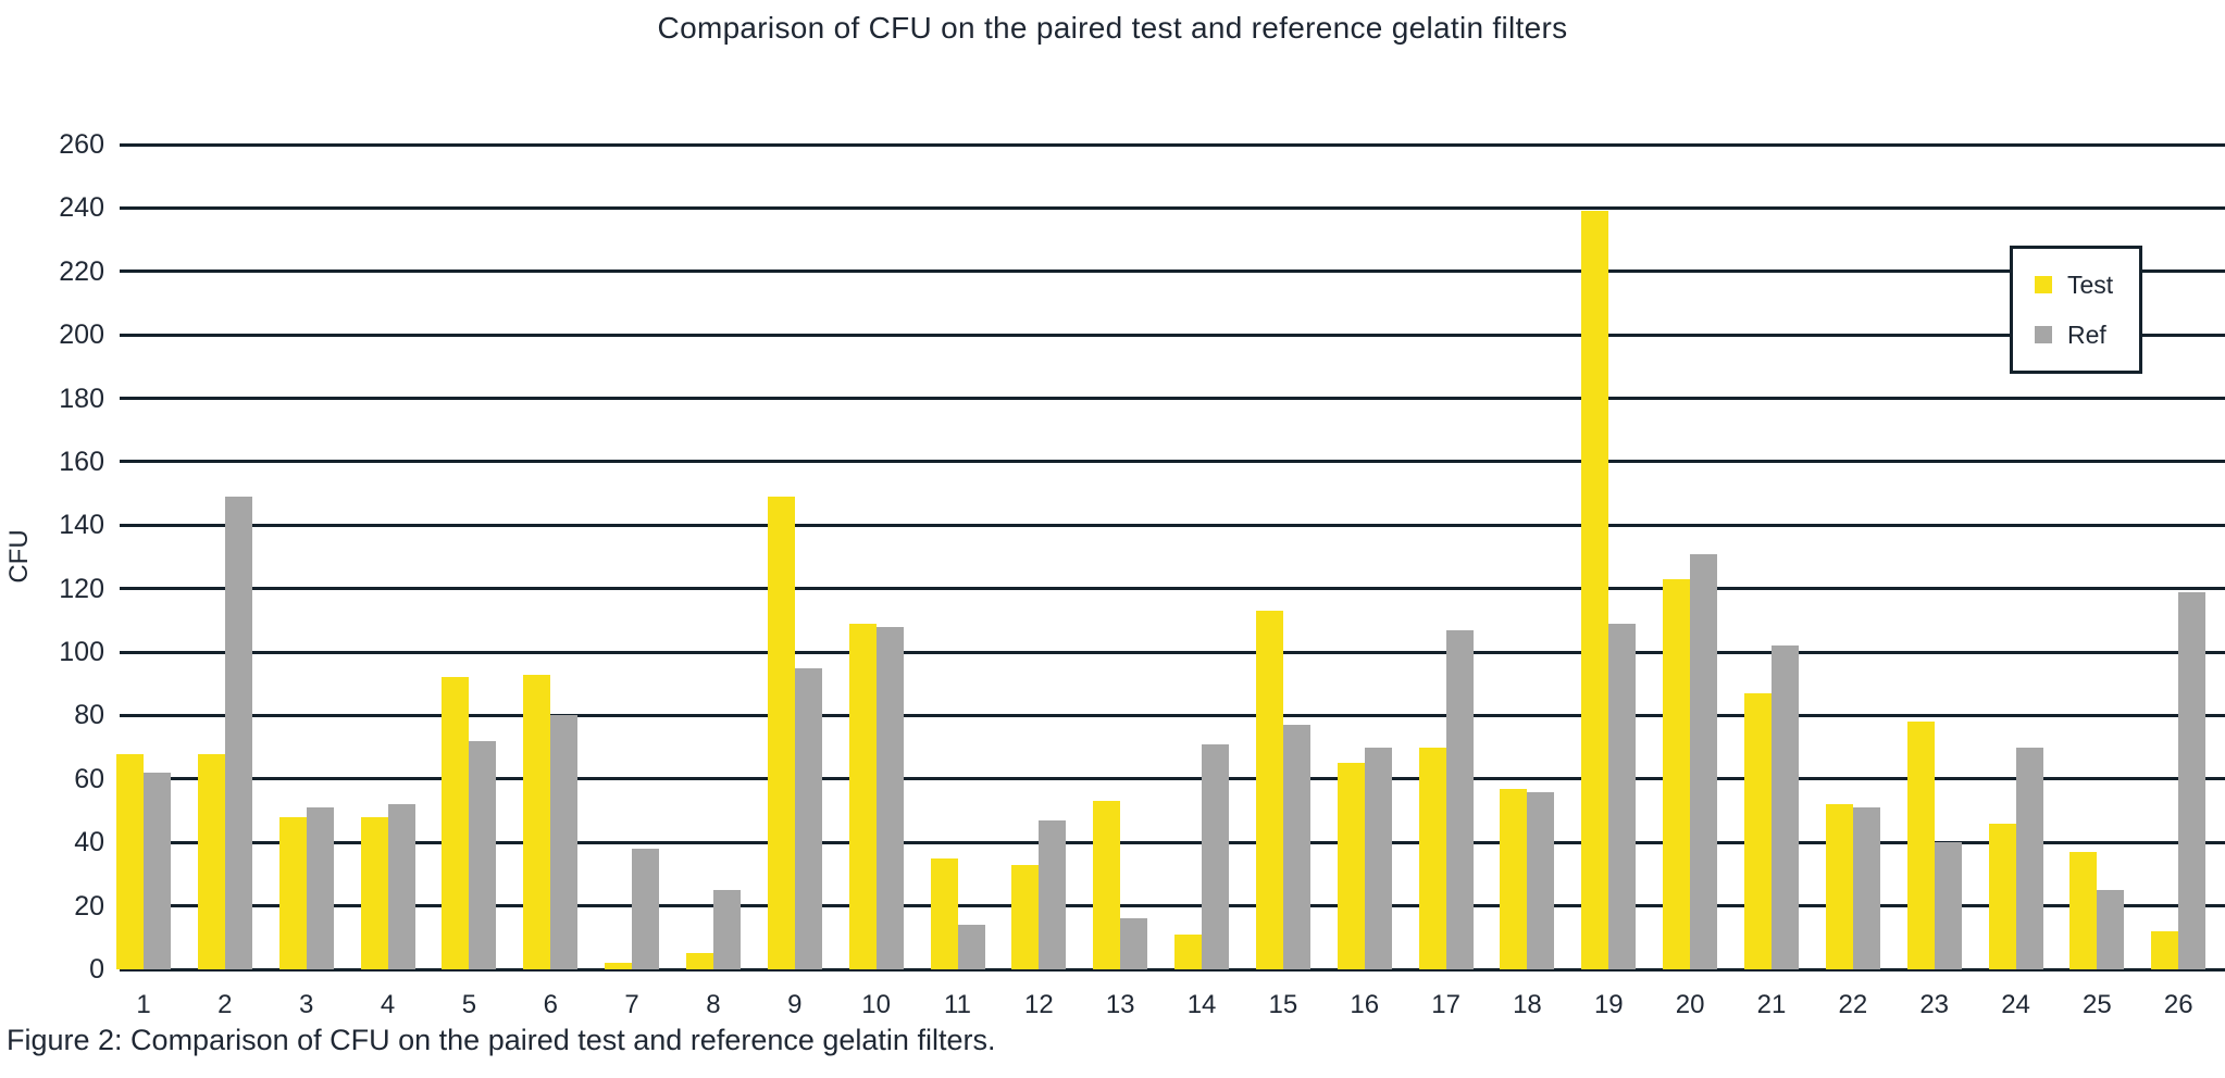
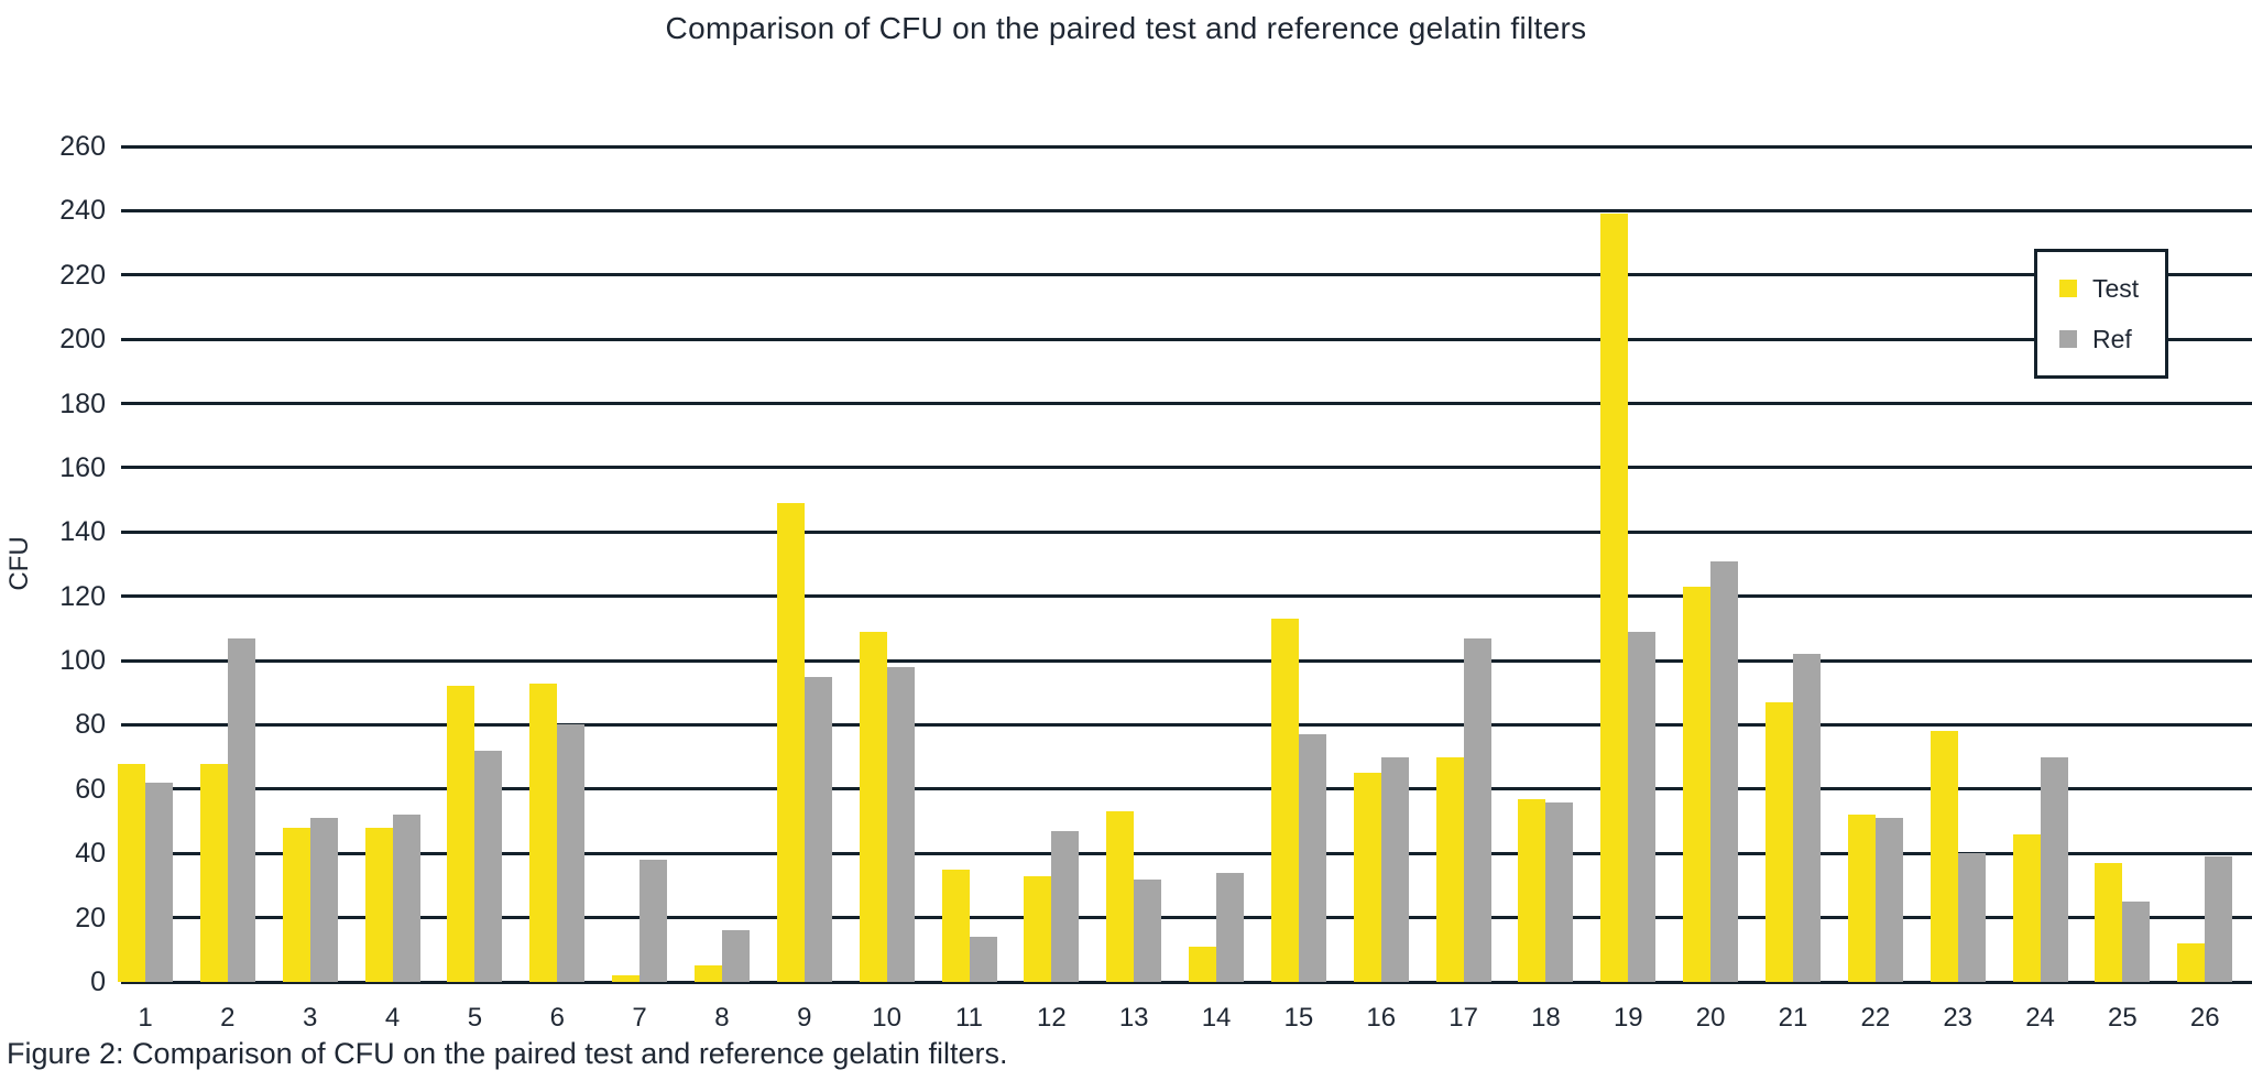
Ref/2: 149 -> 107
Ref/8: 25 -> 16
Ref/10: 108 -> 98
Ref/13: 16 -> 32
Ref/14: 71 -> 34
Ref/26: 119 -> 39
